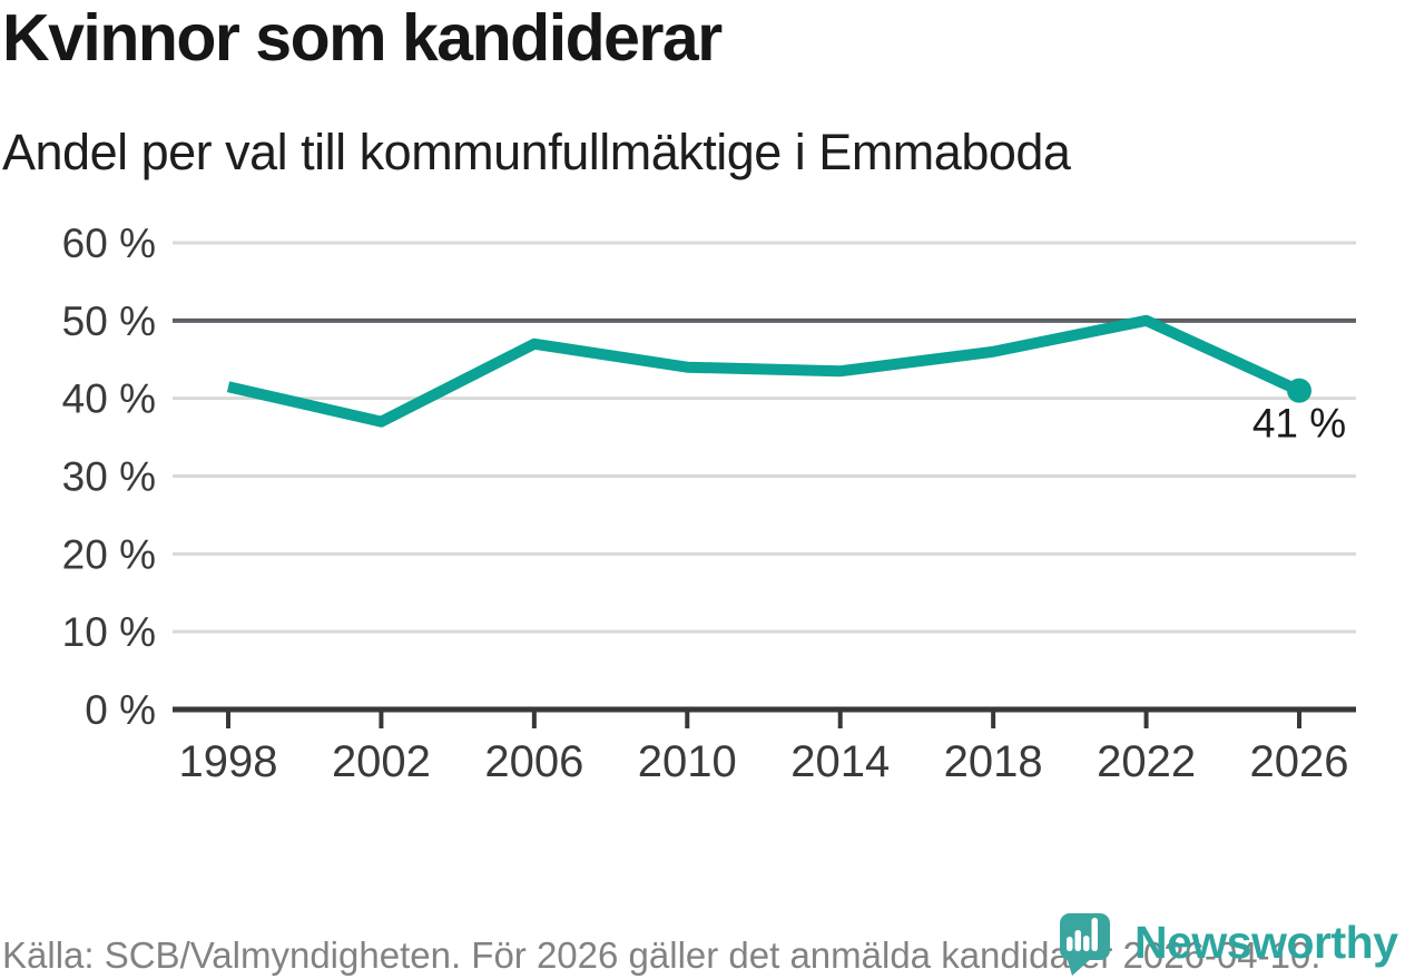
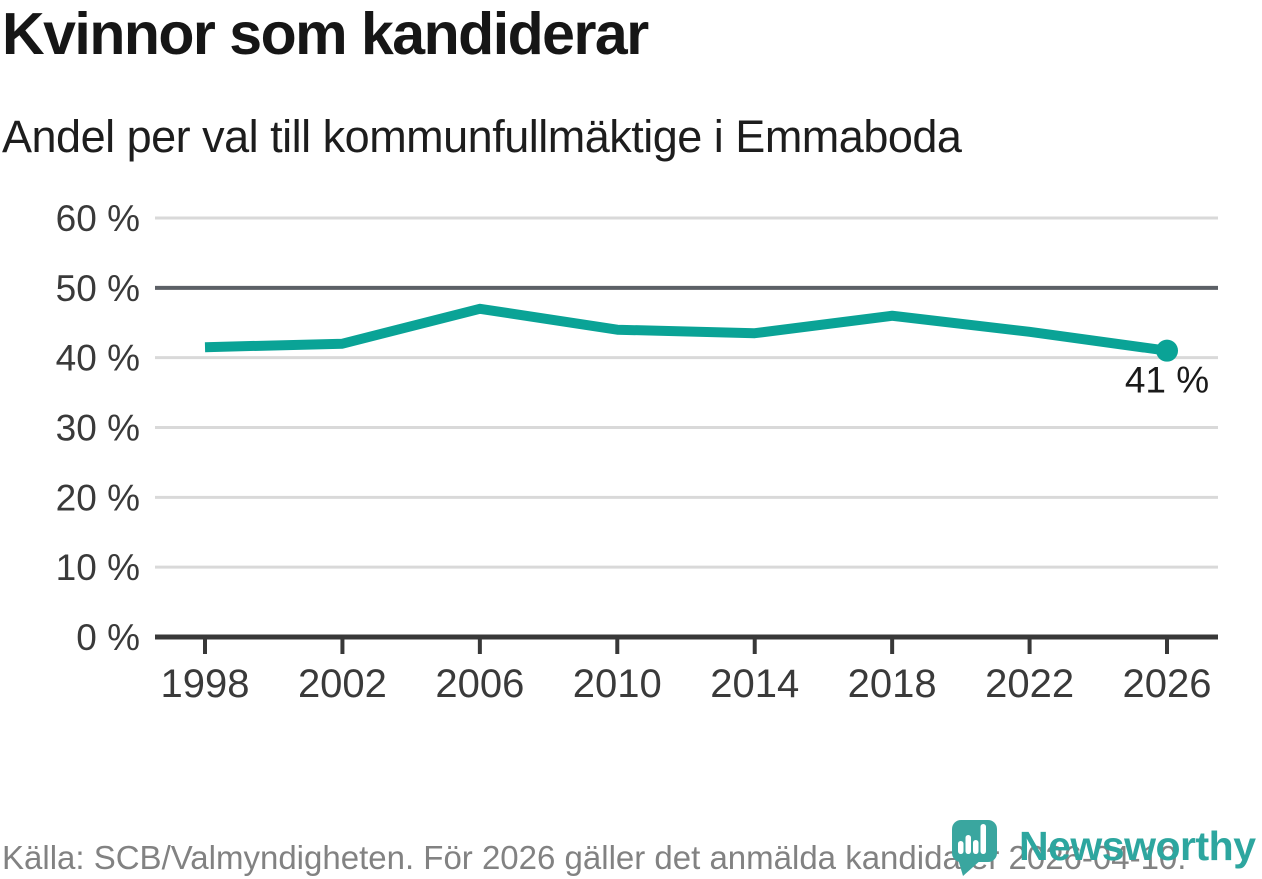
2002: 37% -> 42%
2022: 50% -> 44%
